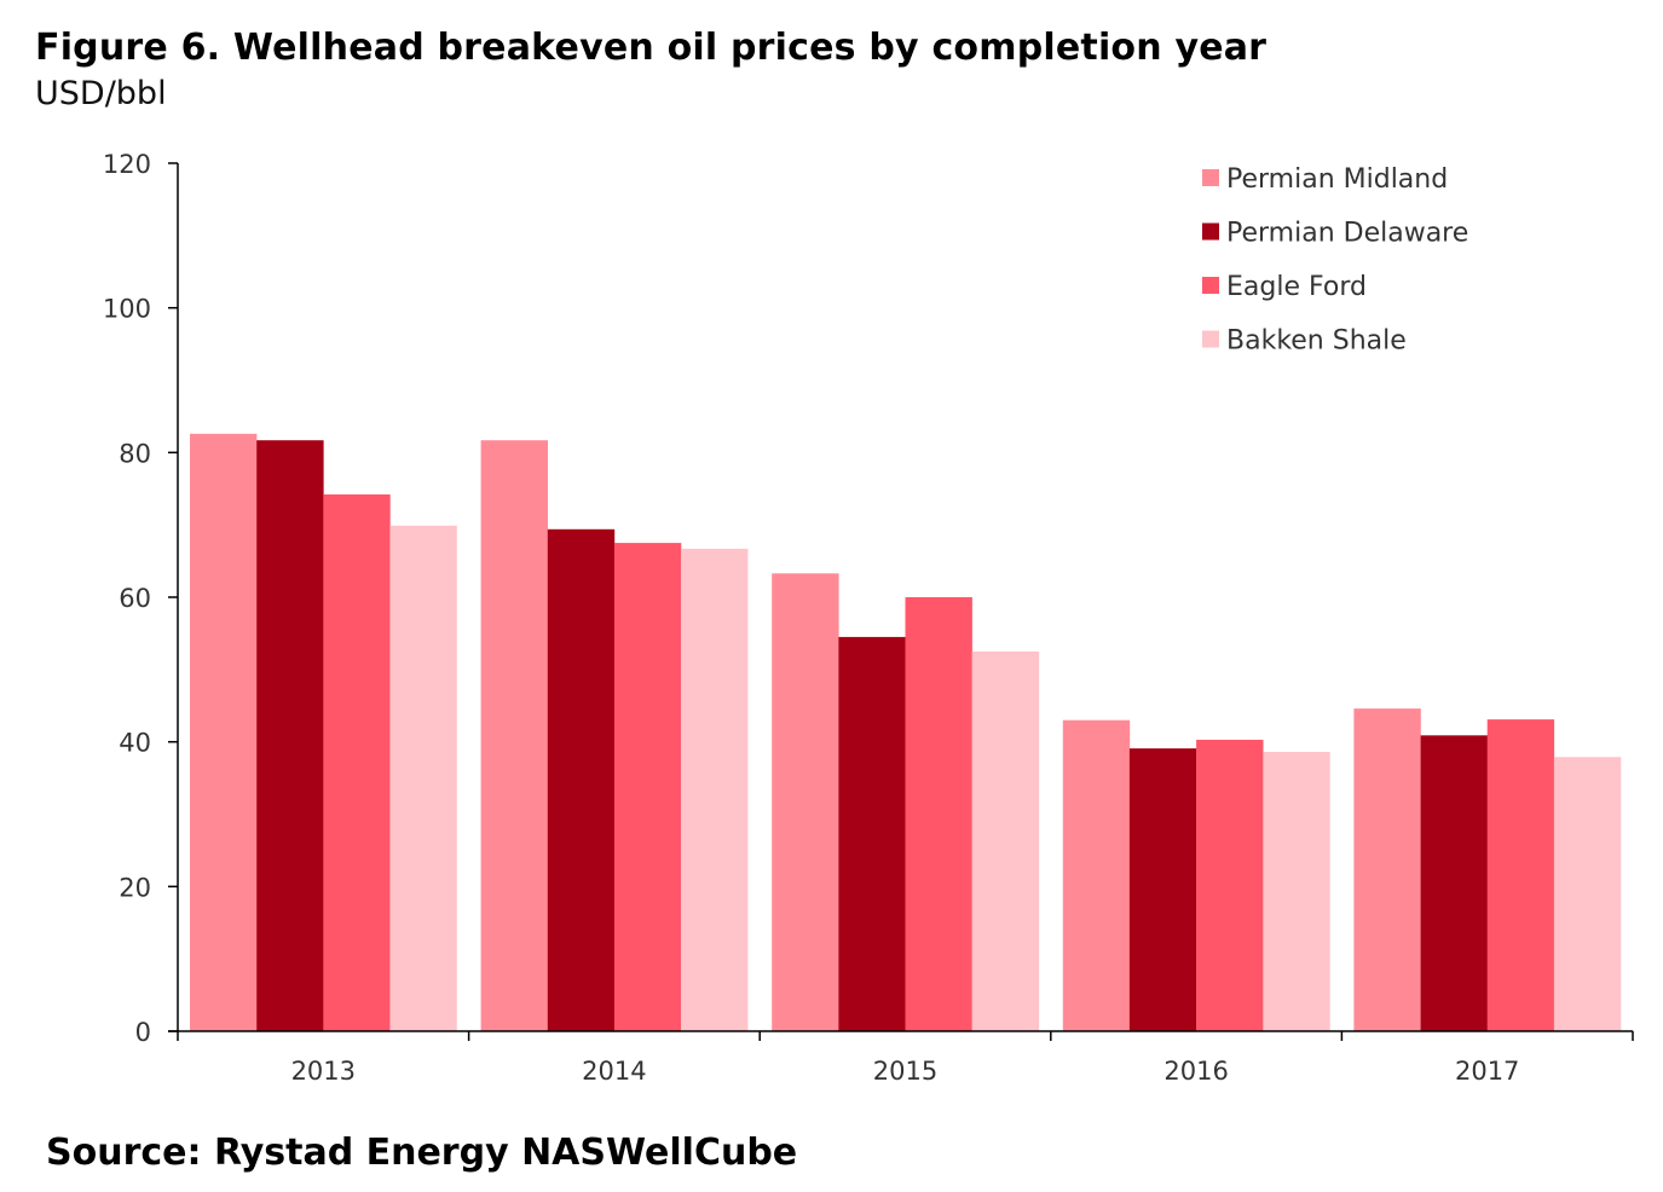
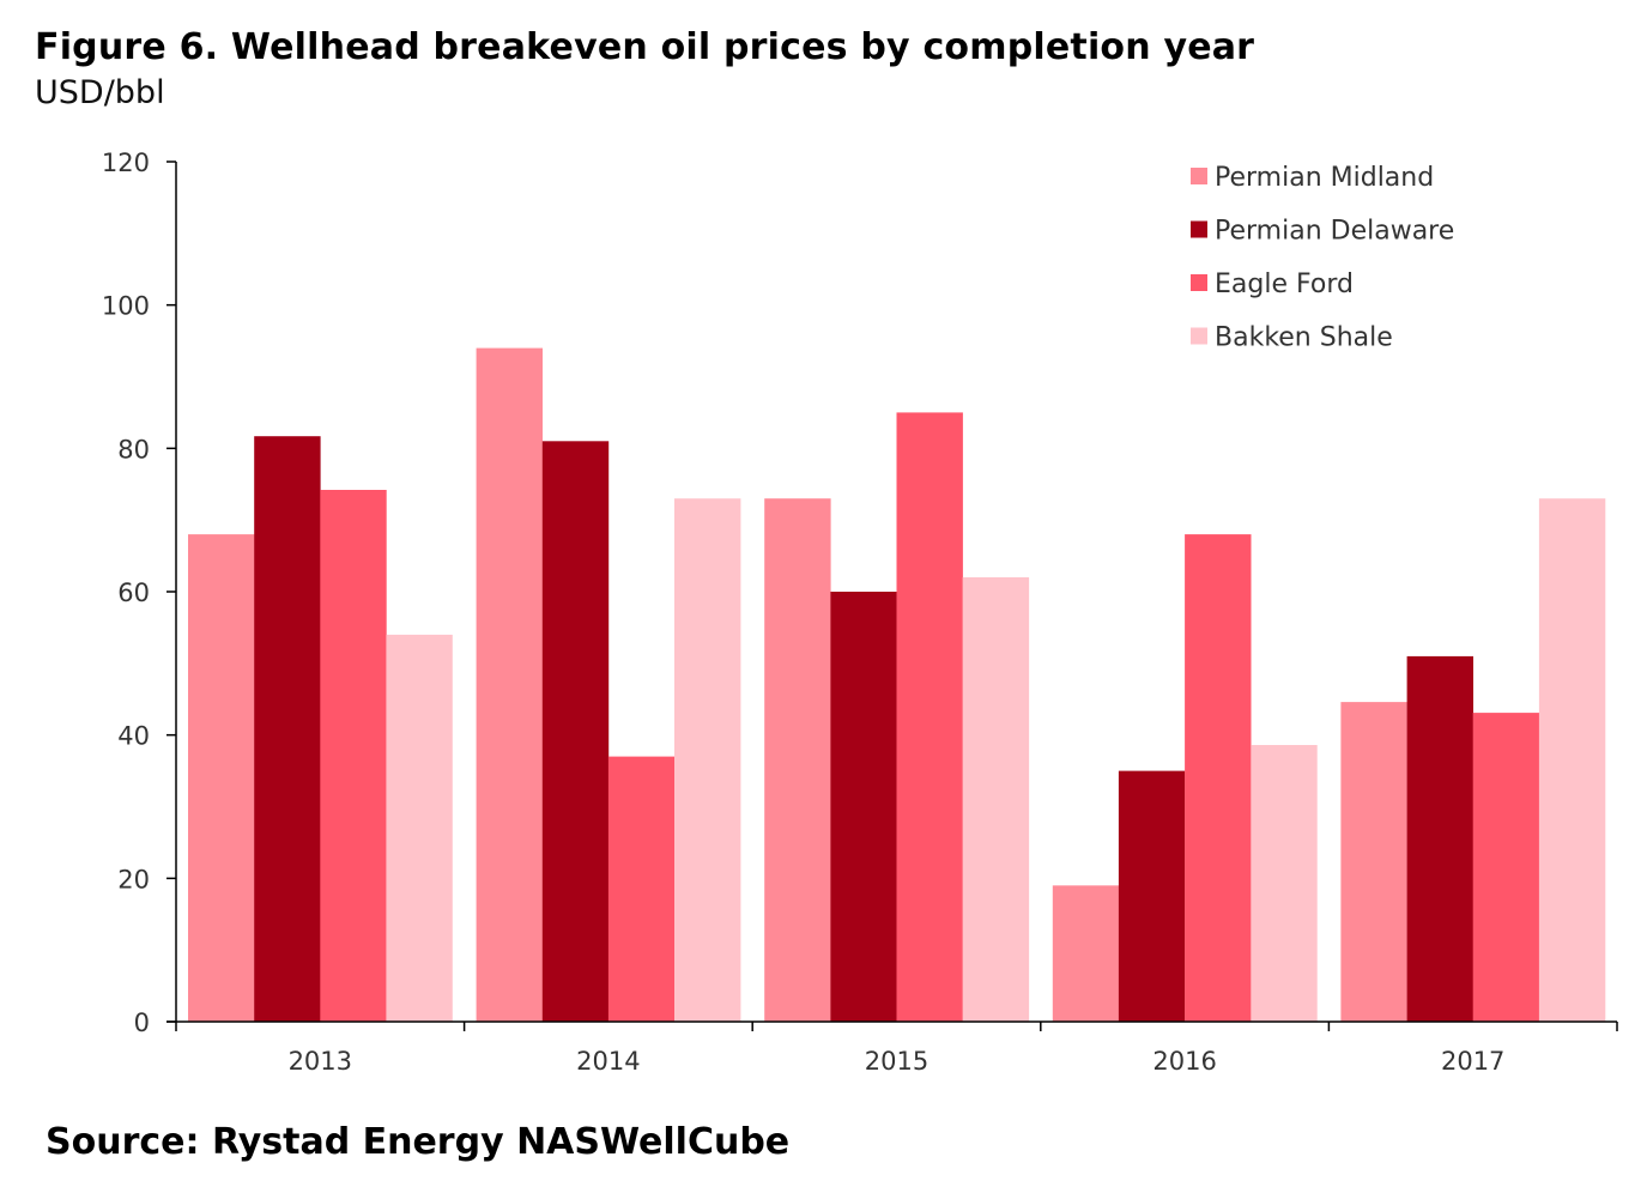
Permian Midland/2013: 83 -> 68
Bakken Shale/2013: 70 -> 54
Permian Midland/2014: 82 -> 94
Permian Delaware/2014: 69 -> 81
Eagle Ford/2014: 68 -> 37
Bakken Shale/2014: 67 -> 73
Permian Midland/2015: 63 -> 73
Permian Delaware/2015: 54 -> 60
Eagle Ford/2015: 60 -> 85
Bakken Shale/2015: 52 -> 62
Permian Midland/2016: 43 -> 19
Permian Delaware/2016: 39 -> 35
Eagle Ford/2016: 40 -> 68
Permian Delaware/2017: 41 -> 51
Bakken Shale/2017: 38 -> 73
